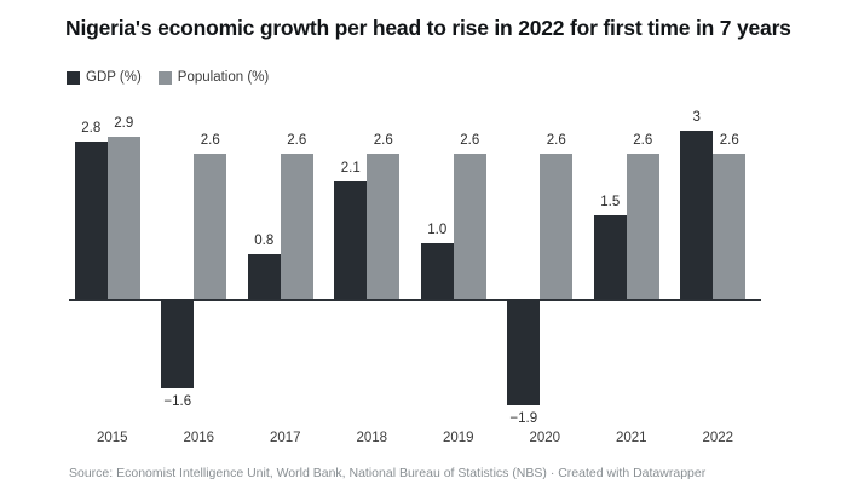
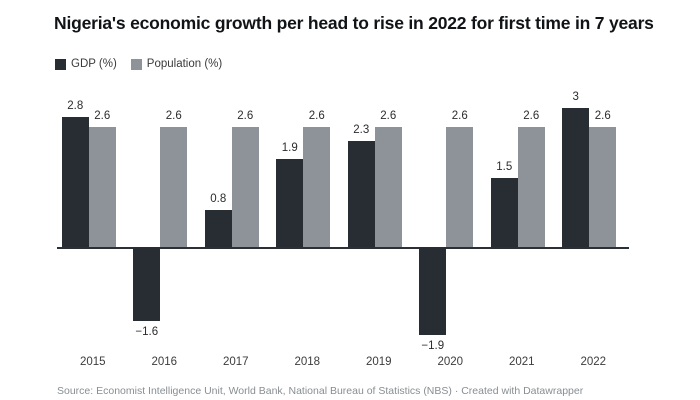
Population (%)/2015: 2.9 -> 2.6
GDP (%)/2018: 2.1 -> 1.9
GDP (%)/2019: 1.0 -> 2.3
